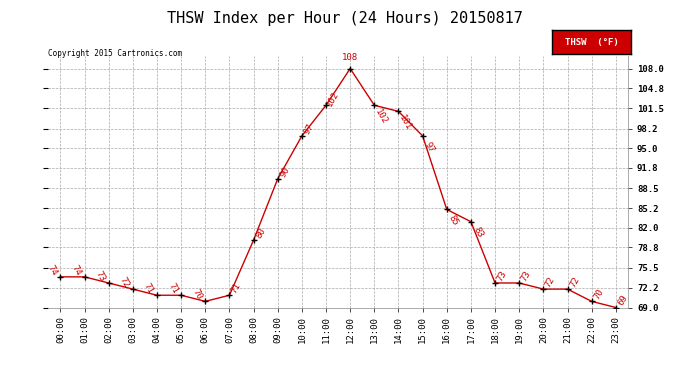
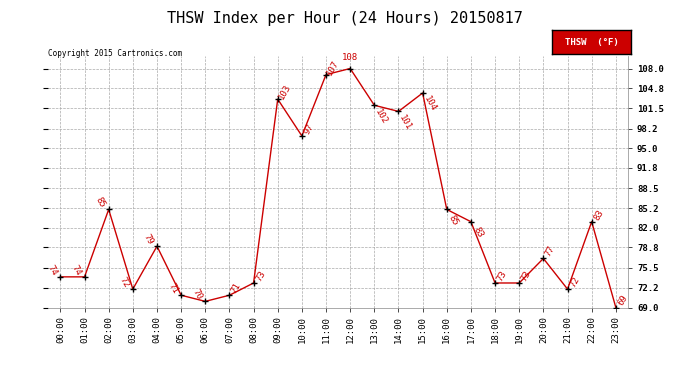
02:00: 73 -> 85
04:00: 71 -> 79
08:00: 80 -> 73
09:00: 90 -> 103
11:00: 102 -> 107
15:00: 97 -> 104
20:00: 72 -> 77
22:00: 70 -> 83
